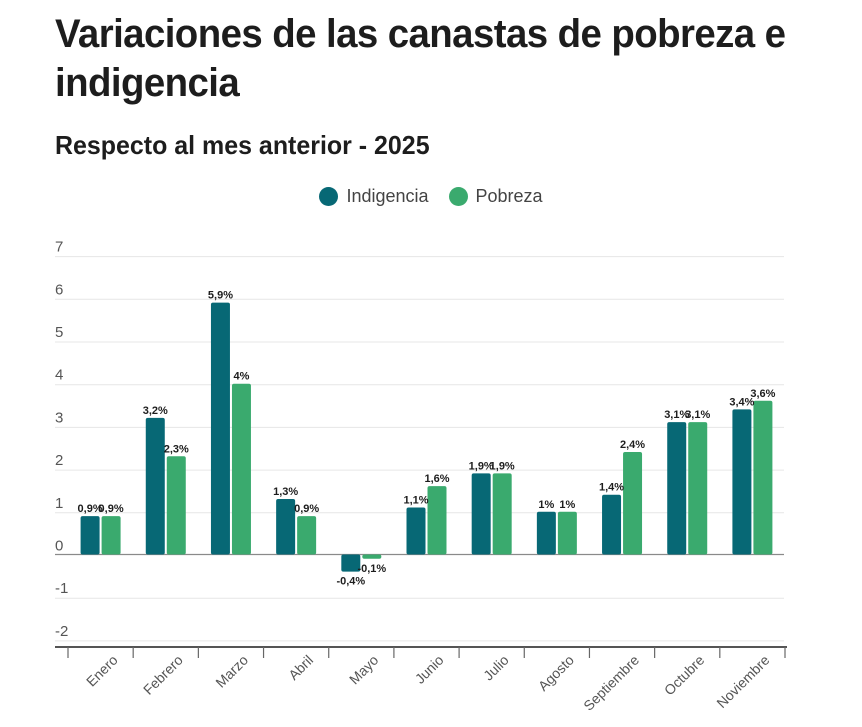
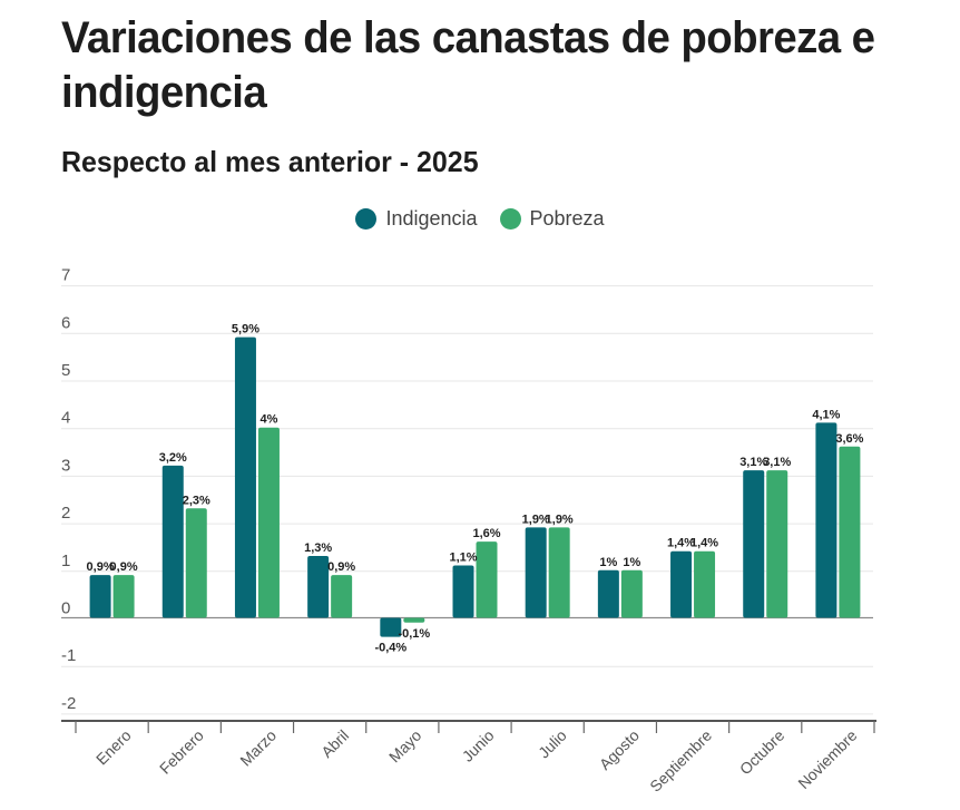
Pobreza/Septiembre: 2,4% -> 1,4%
Indigencia/Noviembre: 3,4% -> 4,1%
